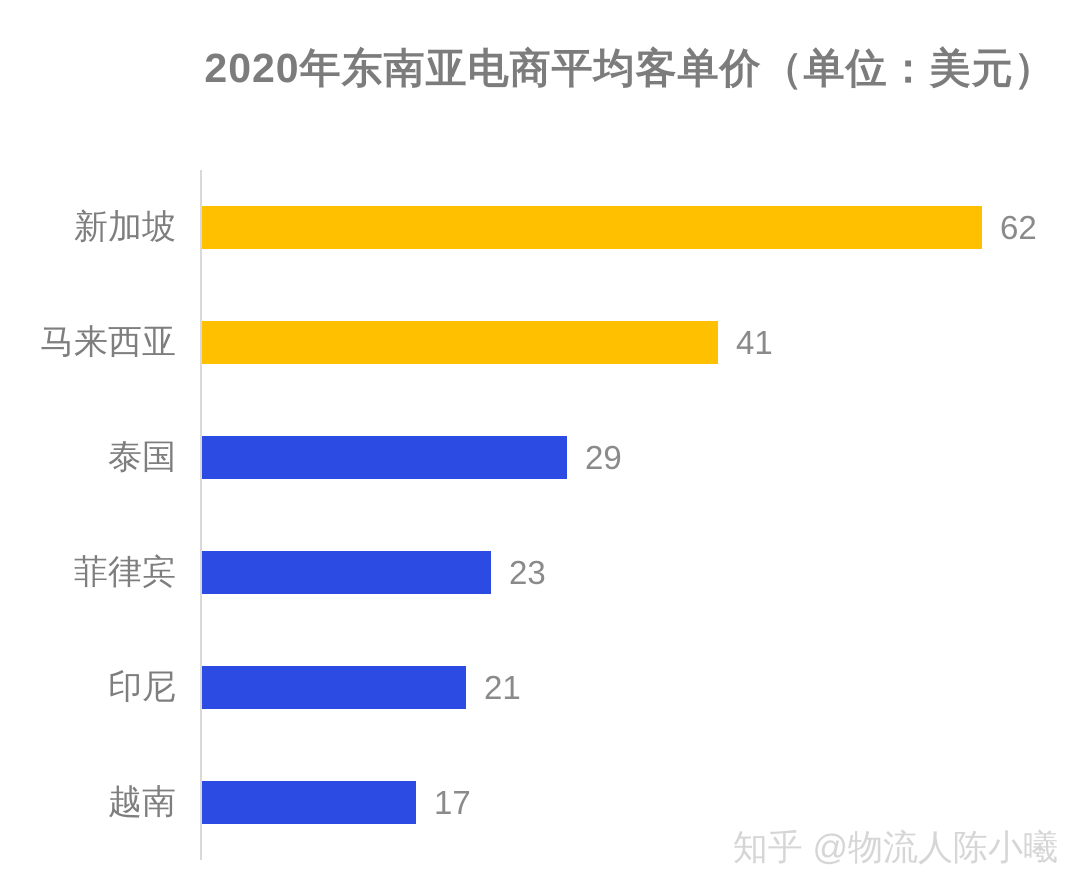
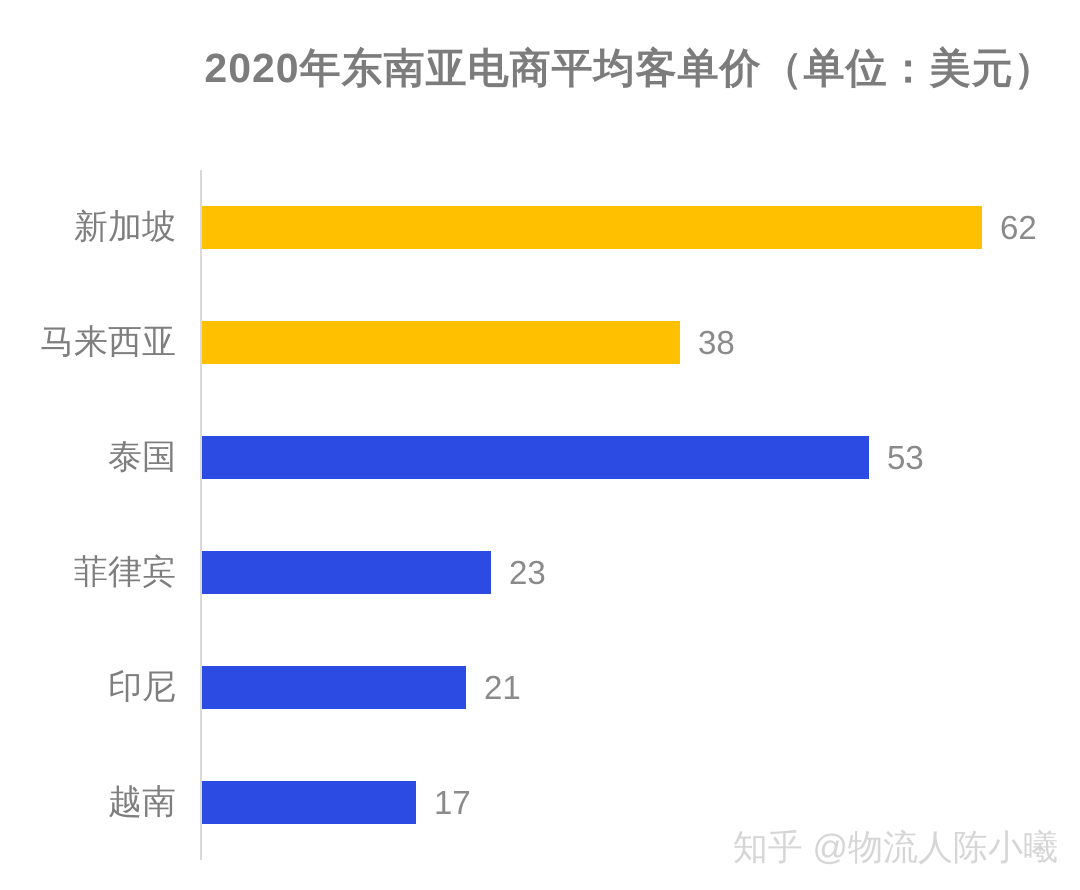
马来西亚: 41 -> 38
泰国: 29 -> 53
